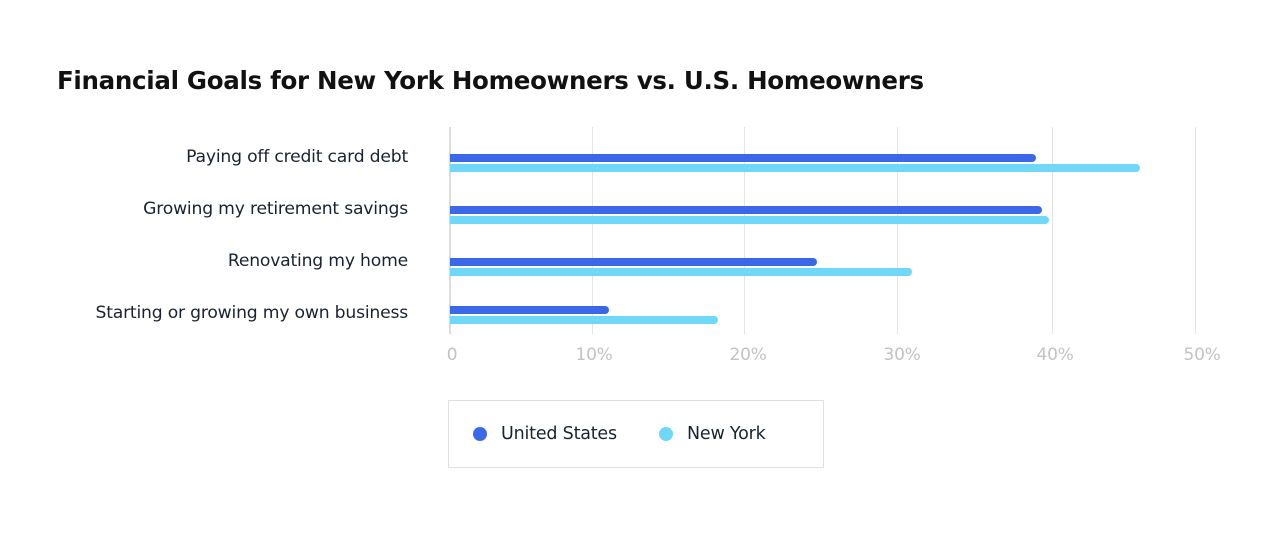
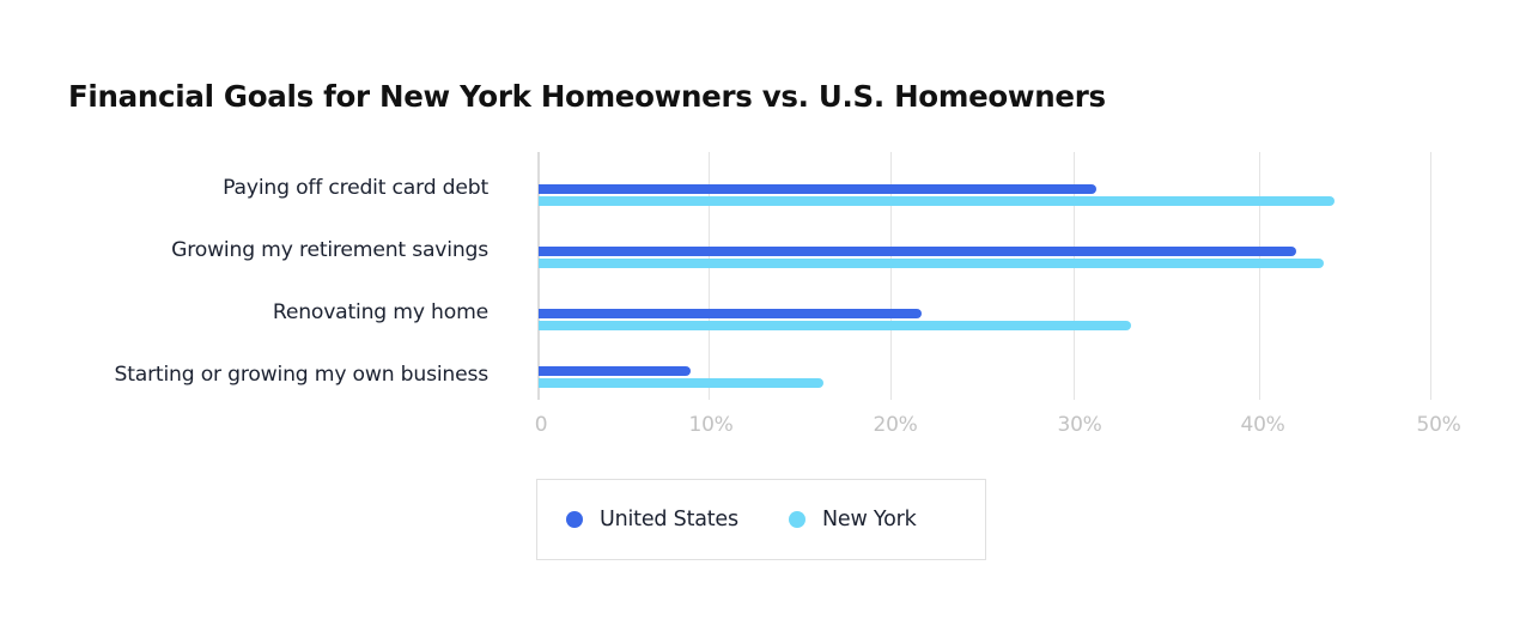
United States/Paying off credit card debt: 39.3% -> 31.3%
New York/Paying off credit card debt: 46.3% -> 44.6%
United States/Growing my retirement savings: 39.7% -> 42.5%
New York/Growing my retirement savings: 40.2% -> 44.0%
United States/Renovating my home: 24.6% -> 21.5%
New York/Renovating my home: 31.0% -> 33.2%
United States/Starting or growing my own business: 10.7% -> 8.5%
New York/Starting or growing my own business: 18.0% -> 16.0%
